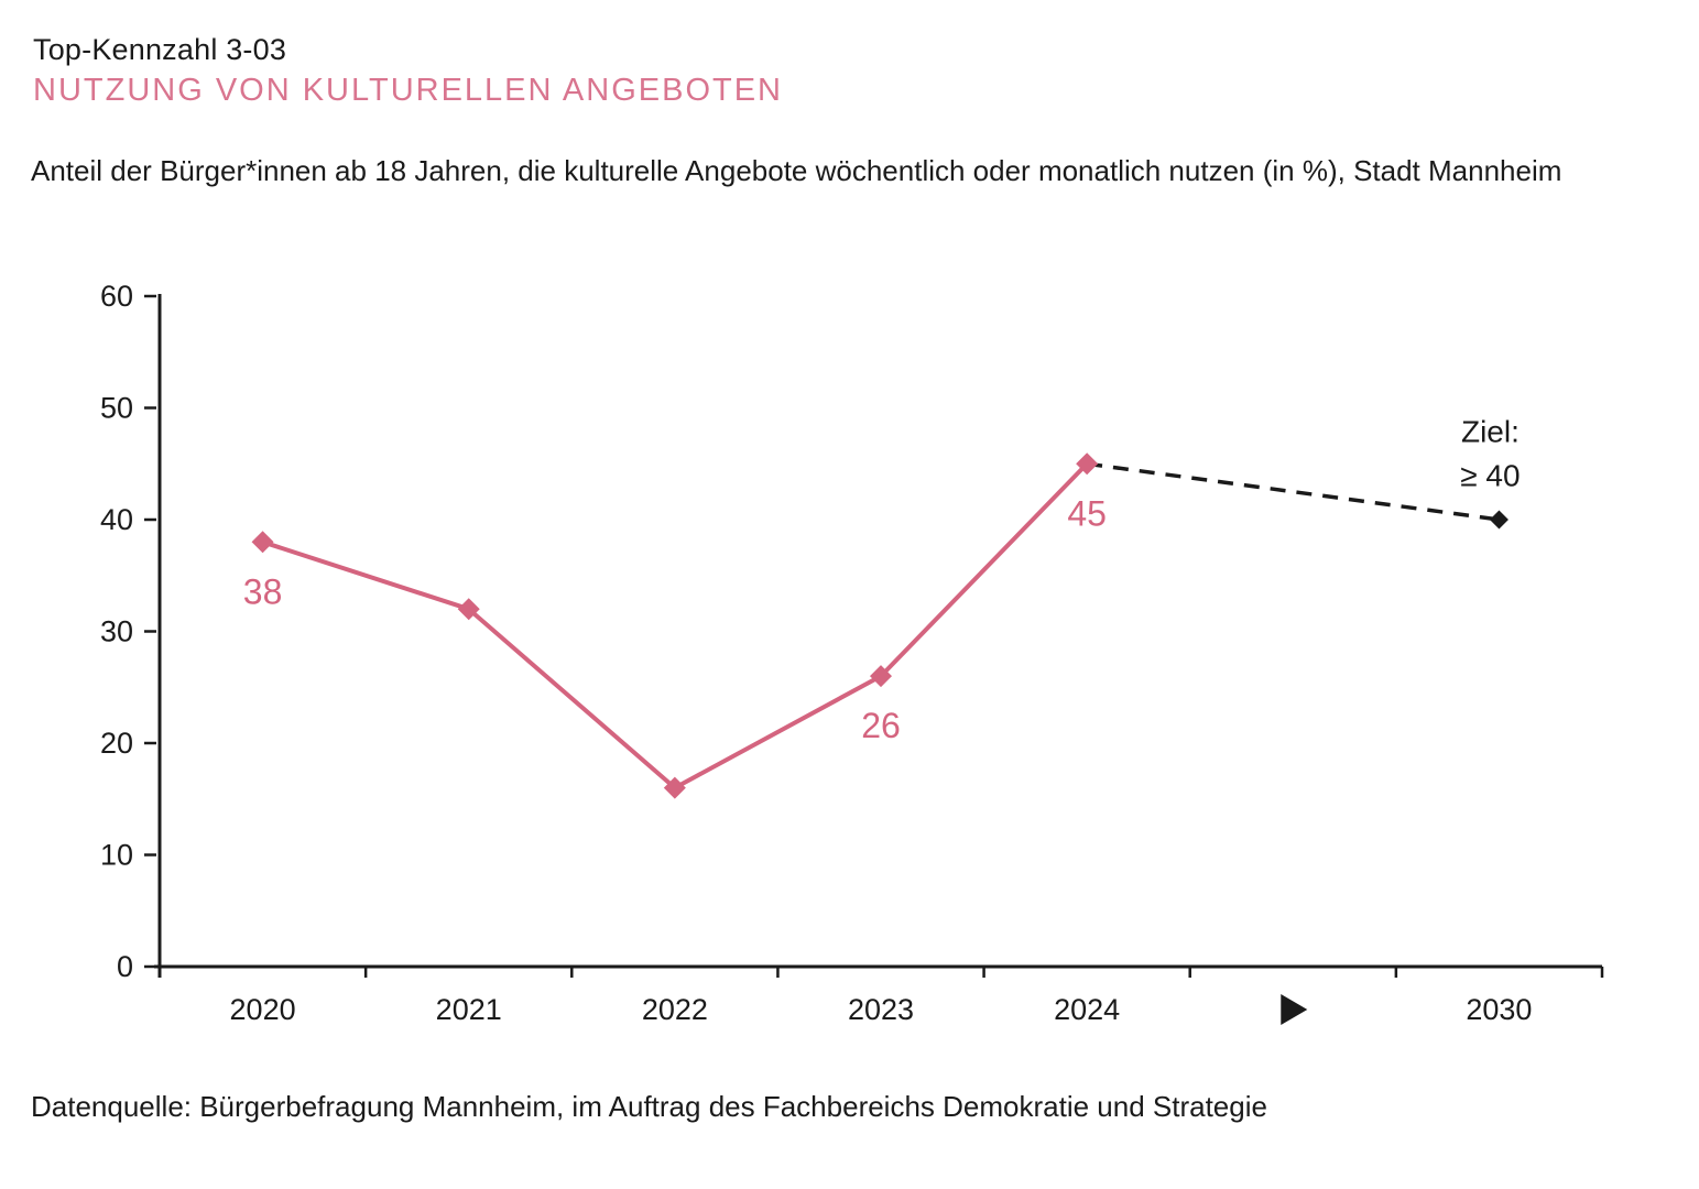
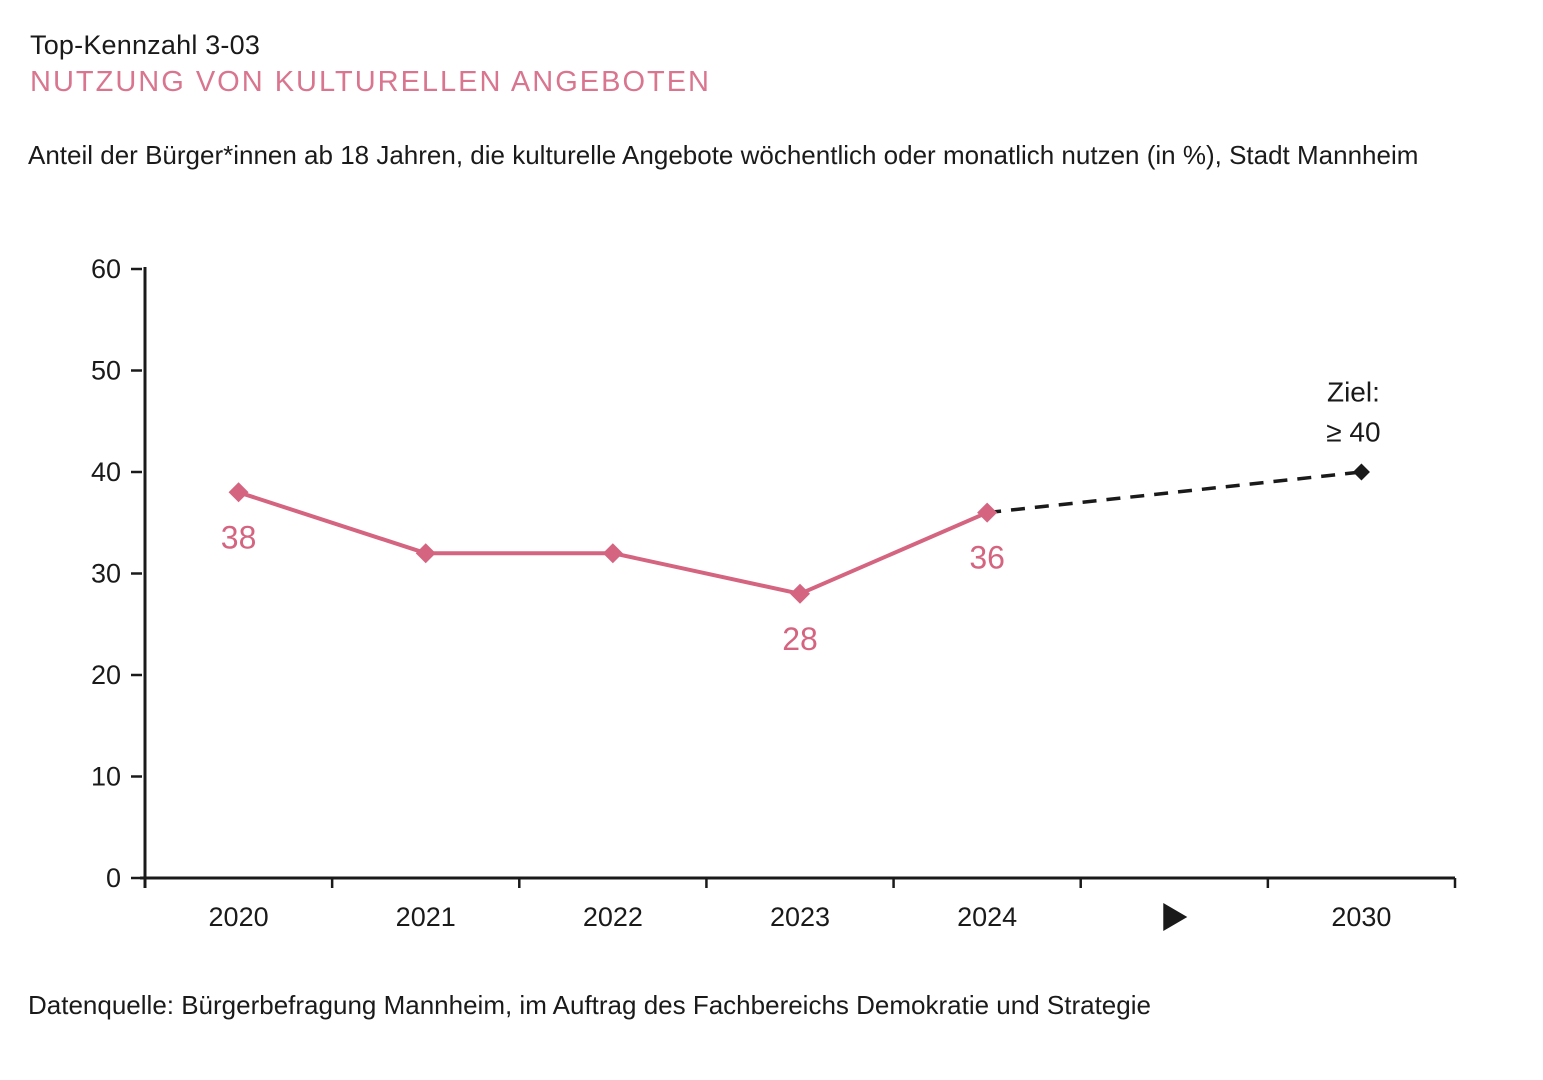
2022: 16 -> 32
2023: 26 -> 28
2024: 45 -> 36
